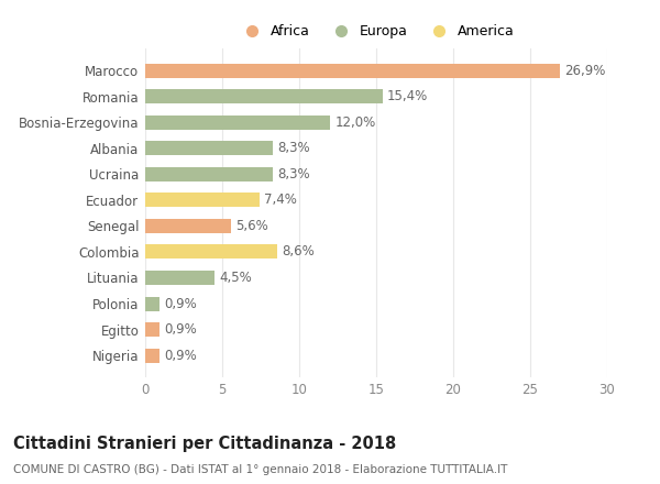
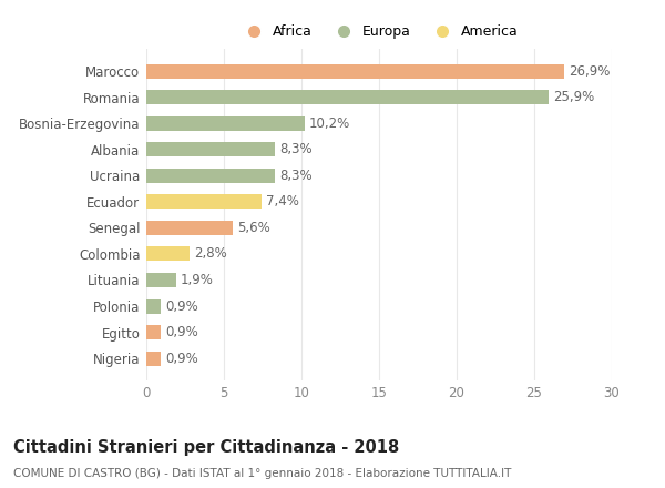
Romania: 15,4% -> 25,9%
Bosnia-Erzegovina: 12,0% -> 10,2%
Colombia: 8,6% -> 2,8%
Lituania: 4,5% -> 1,9%
